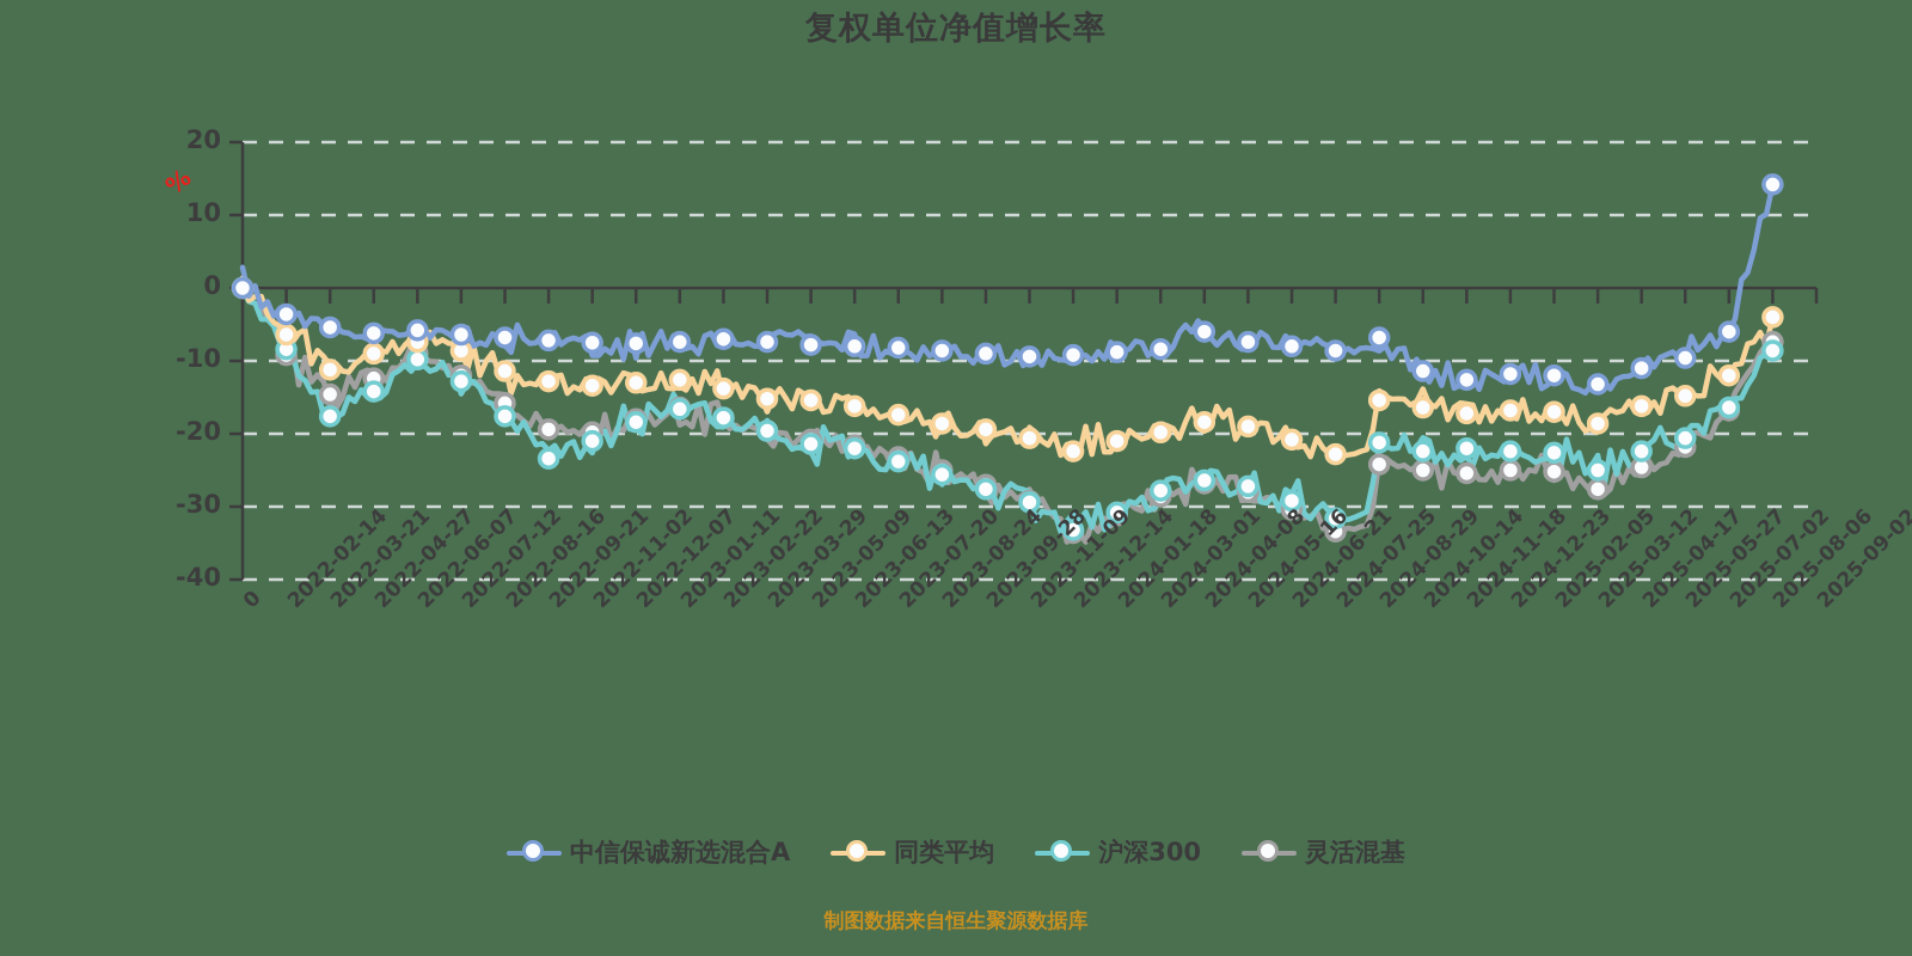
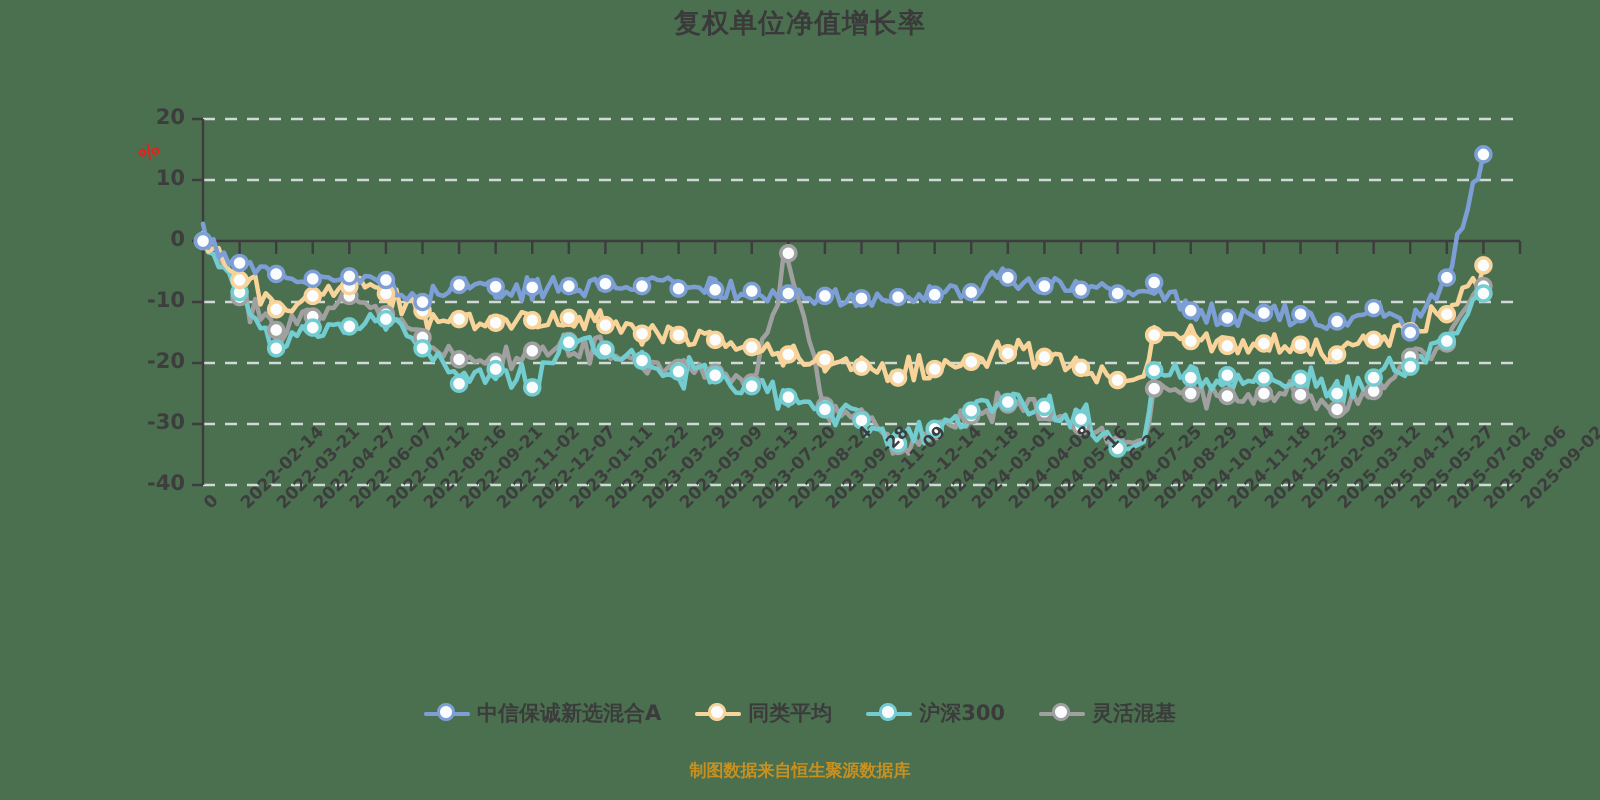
沪深300/2022-07-12: -10 -> -14
中信保诚新选混合A/2022-09-21: -7 -> -10
沪深300/2023-01-11: -18 -> -24
灵活混基/2023-09-28: -25 -> -2
沪深300/2024-08-29: -32 -> -34
中信保诚新选混合A/2025-07-02: -10 -> -15
灵活混基/2025-07-02: -22 -> -19
